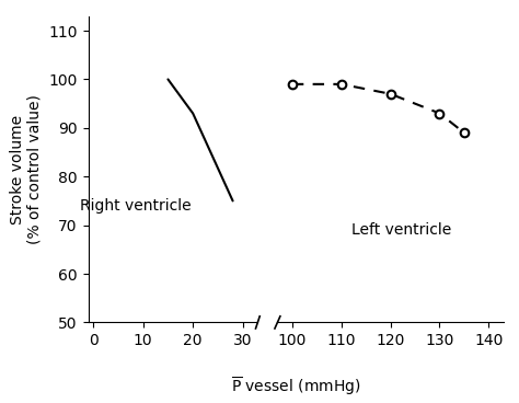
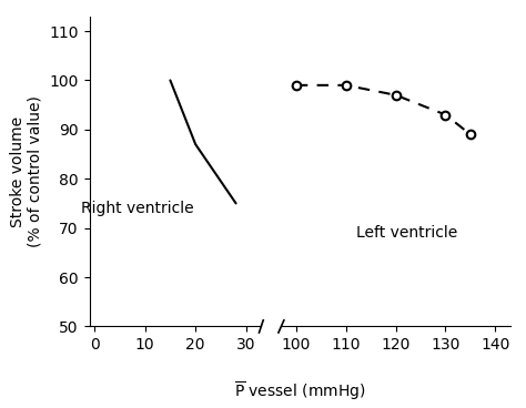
20: 93 -> 87
